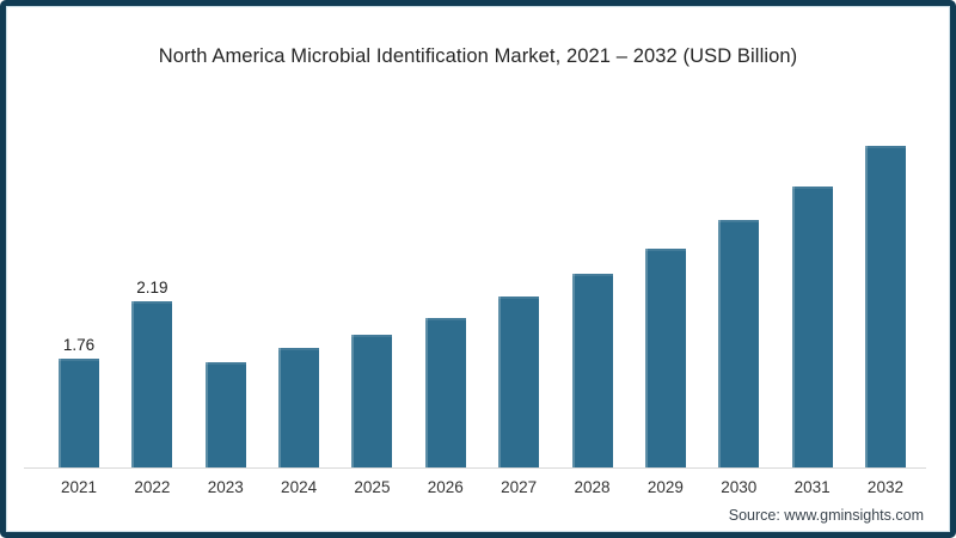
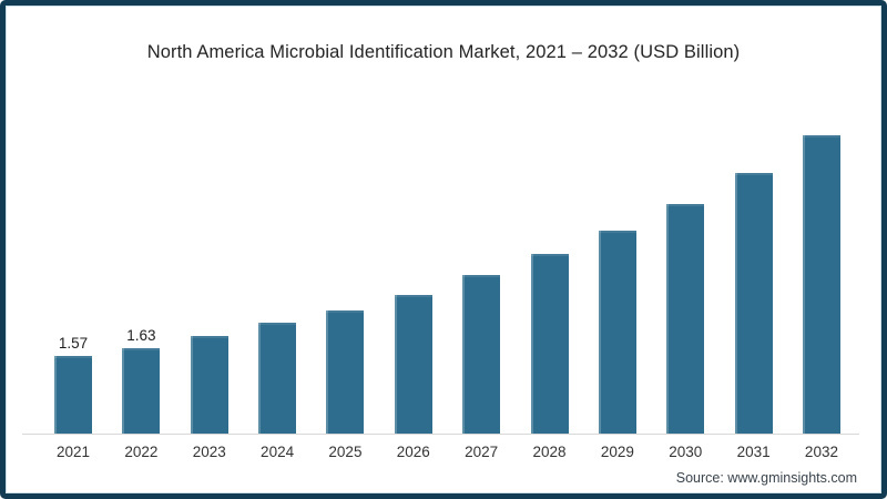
2021: 1.76 -> 1.57
2022: 2.19 -> 1.63
